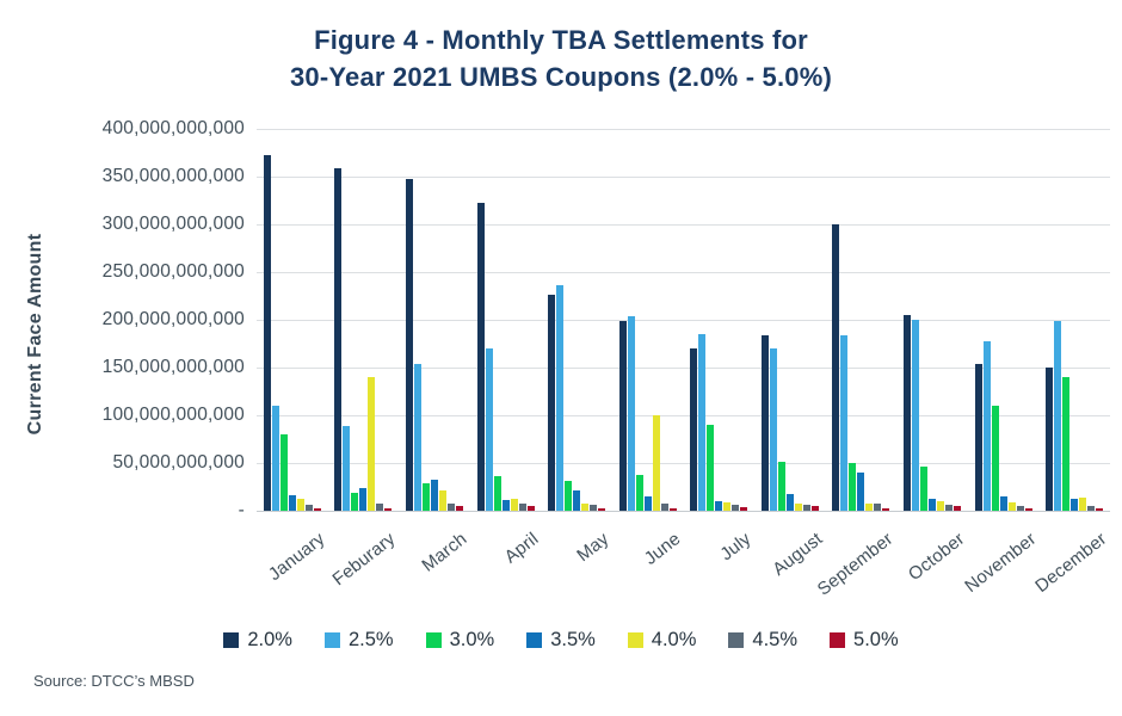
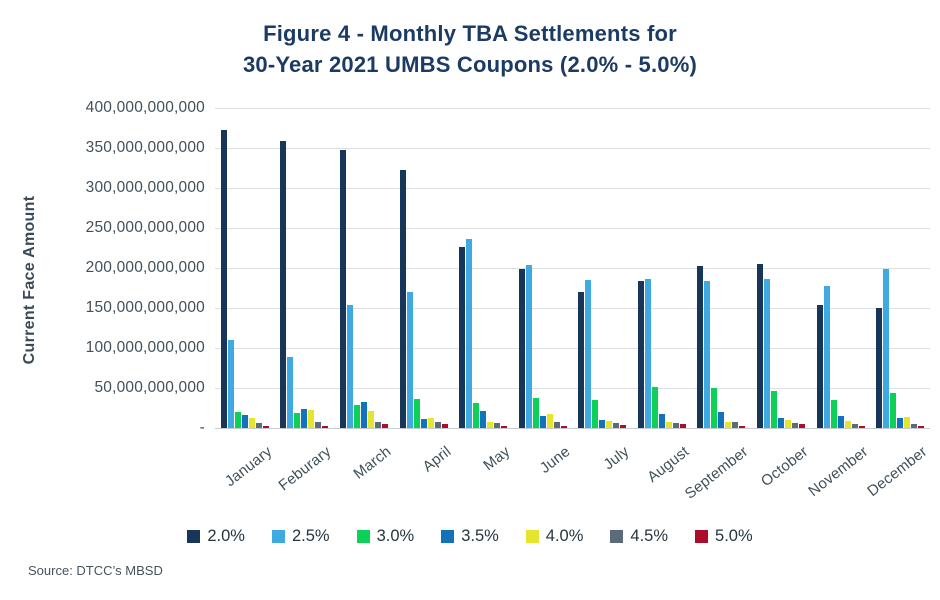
3.0%/January: 80000000000 -> 20000000000
4.0%/Feburary: 140000000000 -> 20000000000
4.0%/June: 100000000000 -> 20000000000
3.0%/July: 90000000000 -> 40000000000
2.5%/August: 170000000000 -> 190000000000
2.0%/September: 300000000000 -> 200000000000
3.5%/September: 40000000000 -> 20000000000
2.5%/October: 200000000000 -> 190000000000
3.0%/November: 110000000000 -> 40000000000
3.0%/December: 140000000000 -> 40000000000
